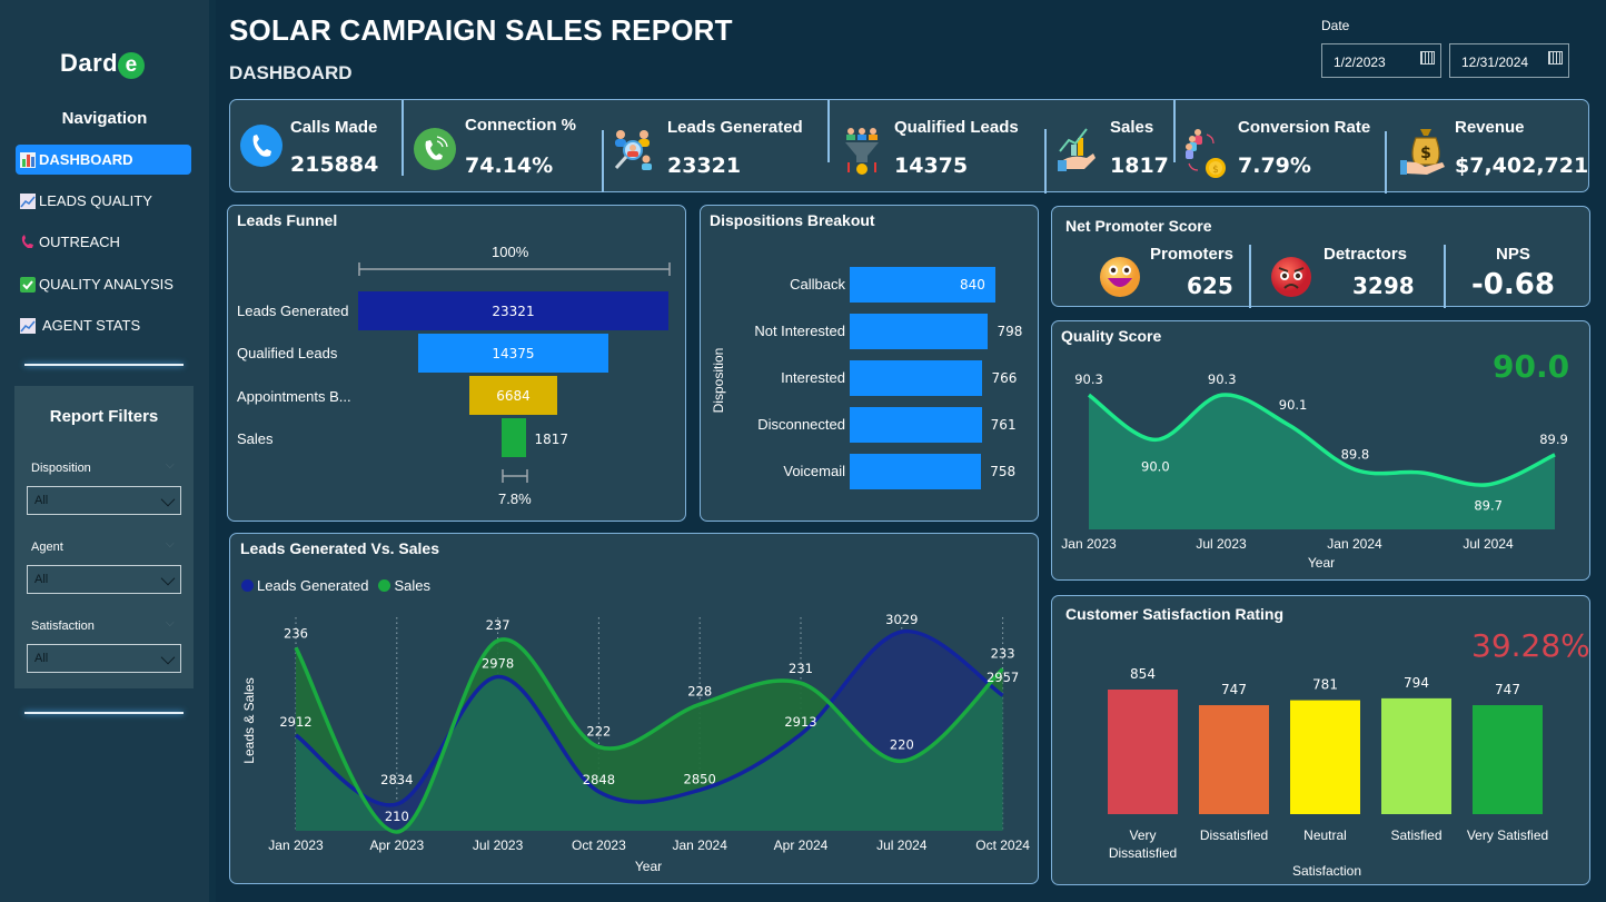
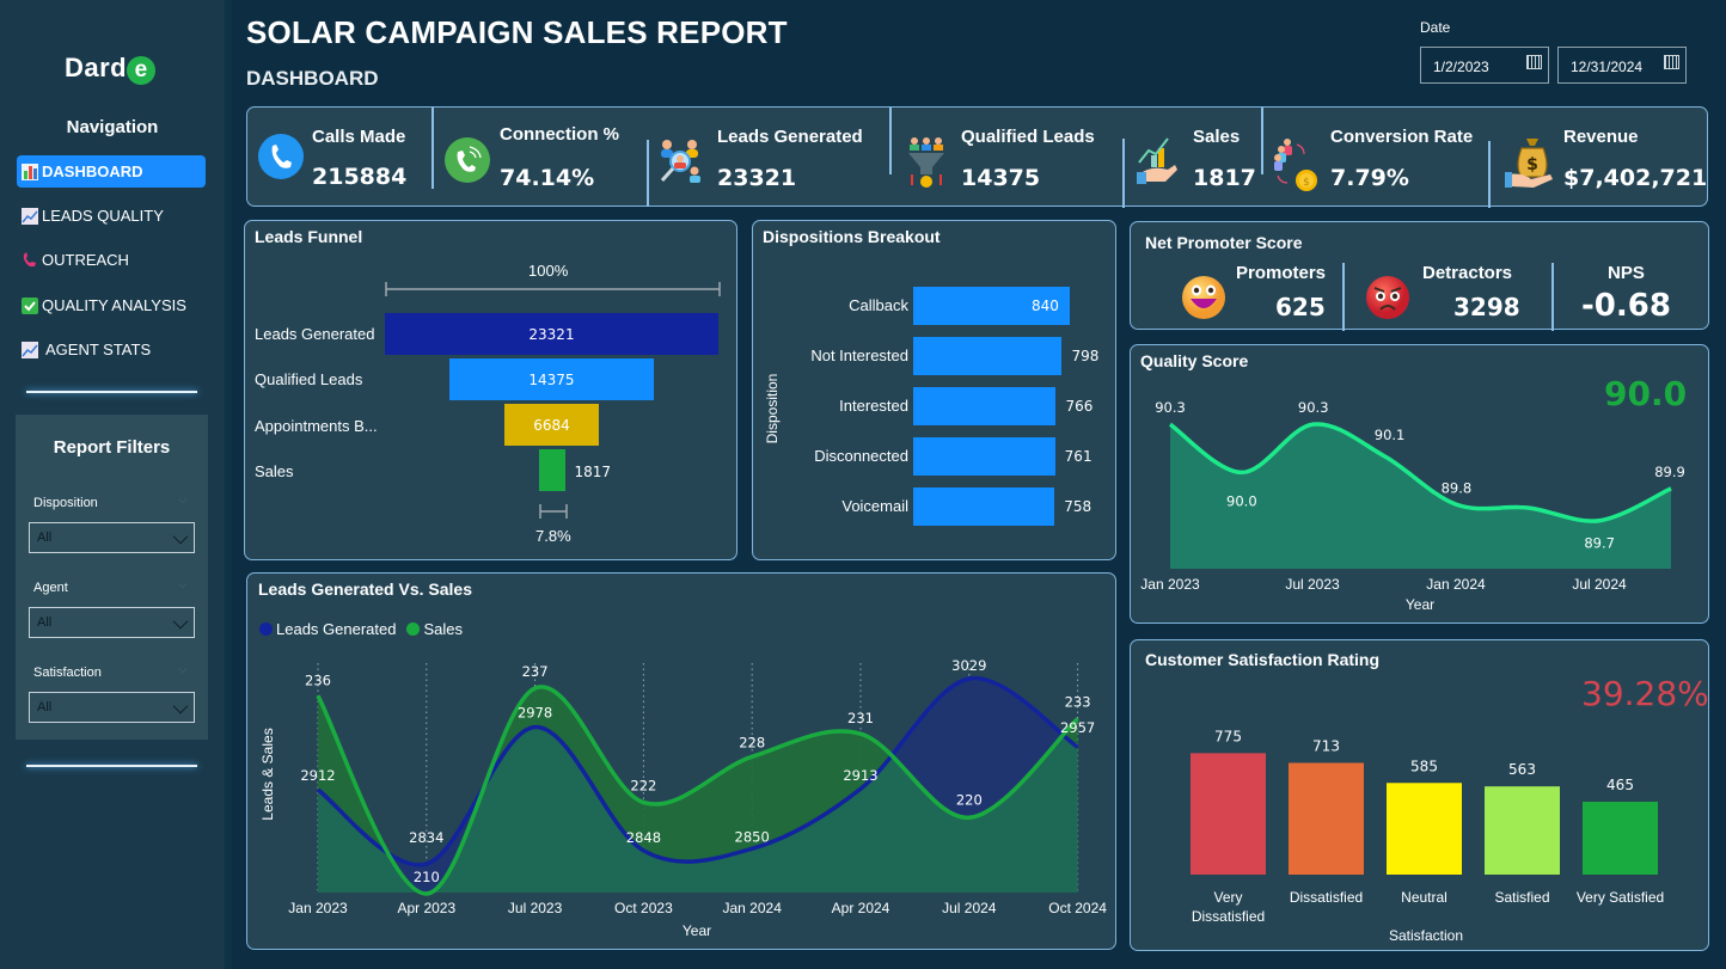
Customer Satisfaction Rating/Very Dissatisfied: 854 -> 775
Customer Satisfaction Rating/Dissatisfied: 747 -> 713
Customer Satisfaction Rating/Neutral: 781 -> 585
Customer Satisfaction Rating/Satisfied: 794 -> 563
Customer Satisfaction Rating/Very Satisfied: 747 -> 465
